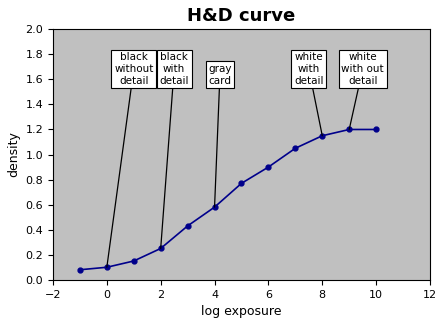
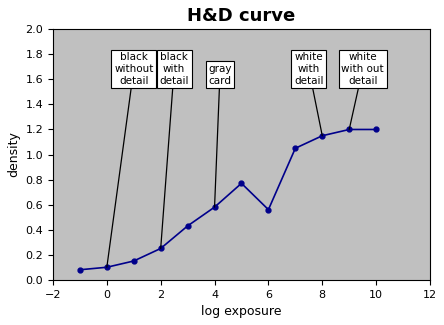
6: 0.90 -> 0.56
